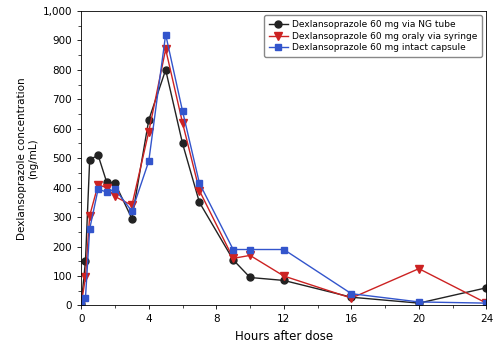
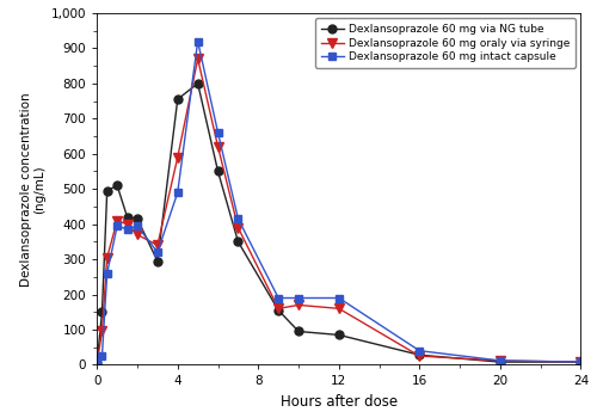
Dexlansoprazole 60 mg via NG tube/4: 630 -> 755
Dexlansoprazole 60 mg oraly via syringe/12: 100 -> 160
Dexlansoprazole 60 mg oraly via syringe/20: 125 -> 12
Dexlansoprazole 60 mg via NG tube/24: 60 -> 8
